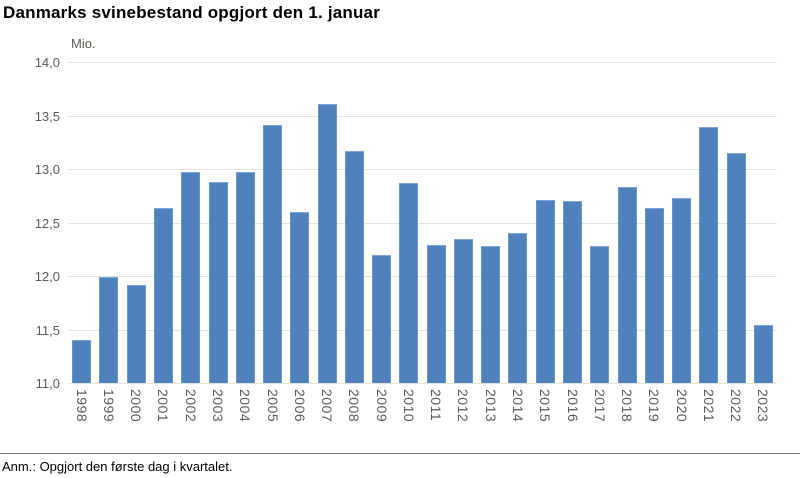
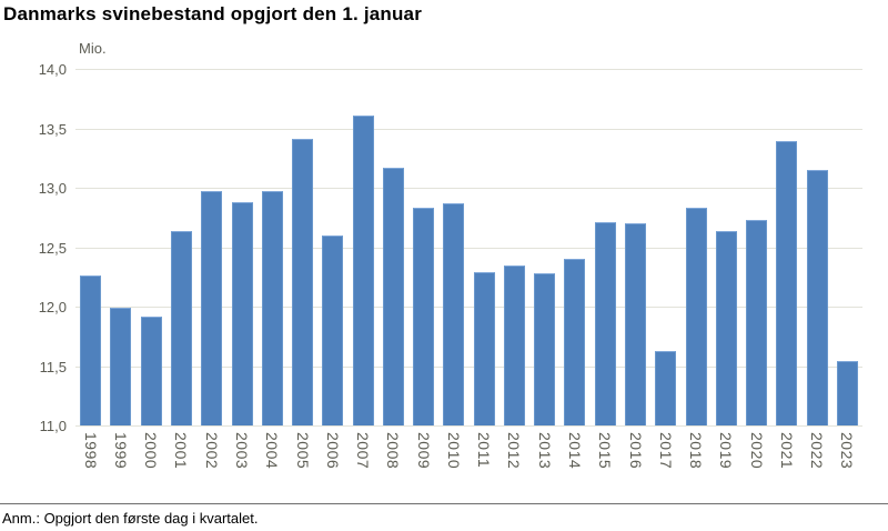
1998: 11,40 -> 12,26
2009: 12,20 -> 12,83
2017: 12,28 -> 11,63
